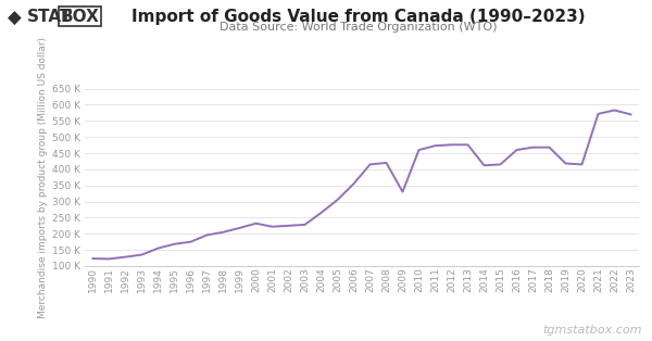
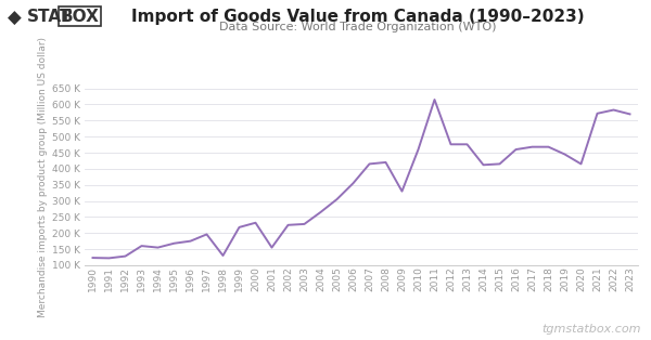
1993: 135 K -> 160 K
1998: 205 K -> 130 K
2001: 222 K -> 155 K
2011: 473 K -> 615 K
2019: 418 K -> 445 K
